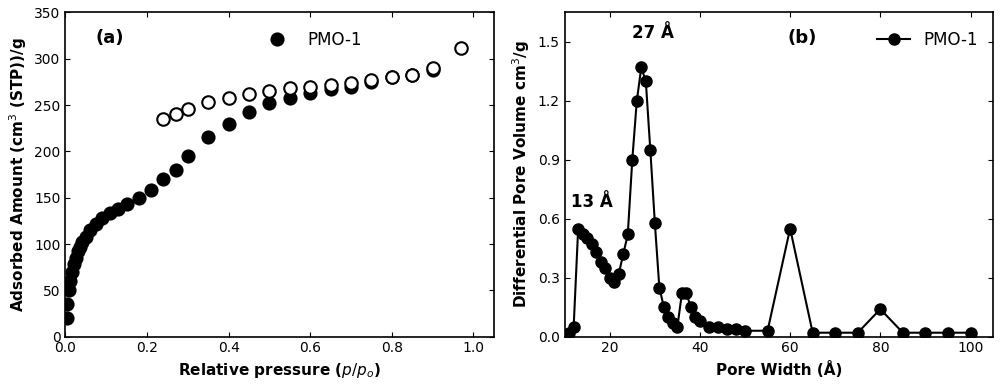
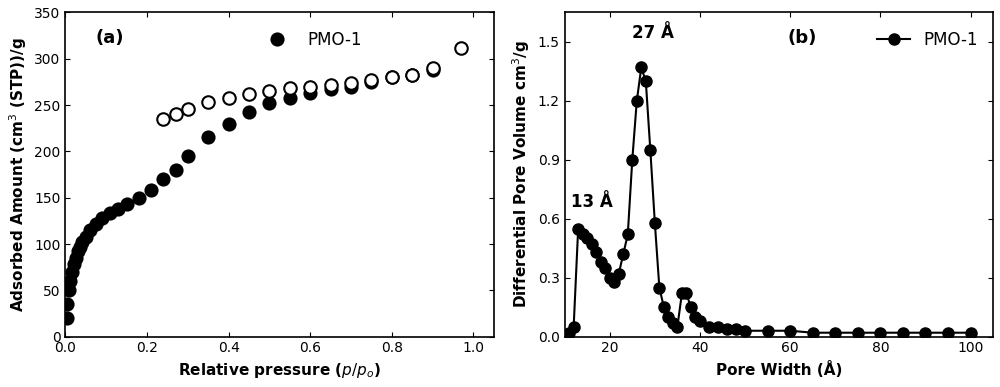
60: 0.55 -> 0.03
80: 0.14 -> 0.02
